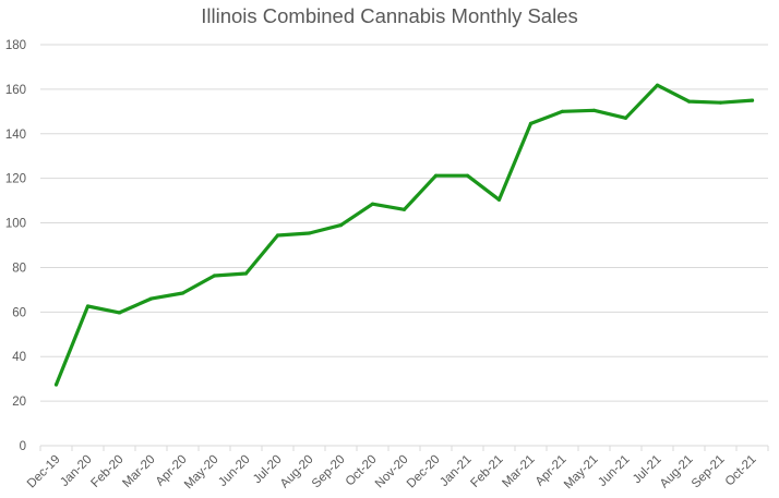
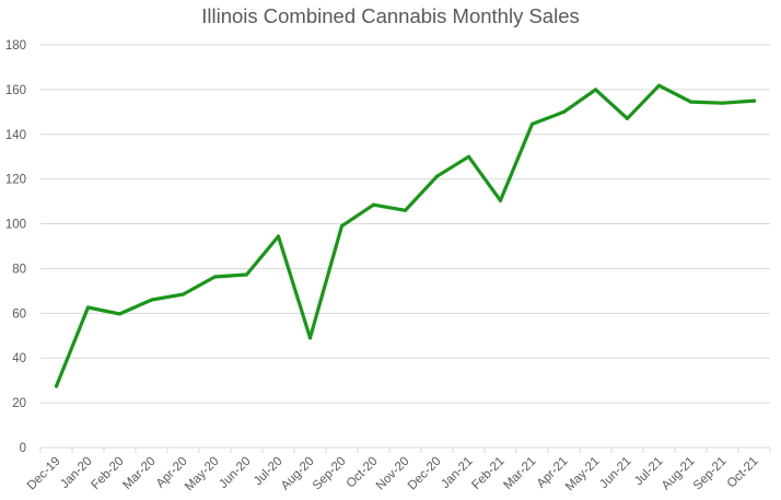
Aug-20: 95 -> 49
Jan-21: 121 -> 130
May-21: 150 -> 160
